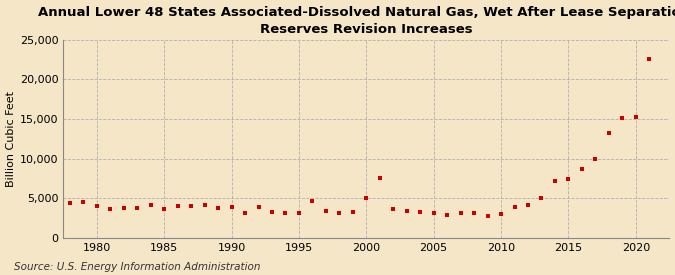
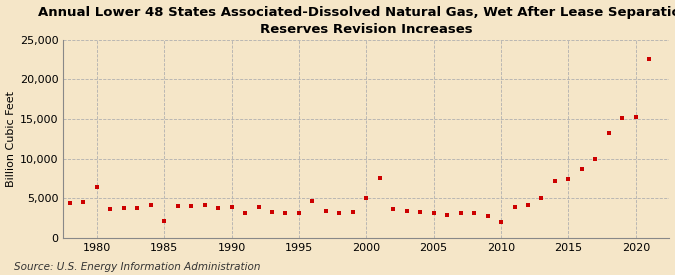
1980: 4,000 -> 6,400
1985: 3,700 -> 2,200
2010: 3,000 -> 2,000
